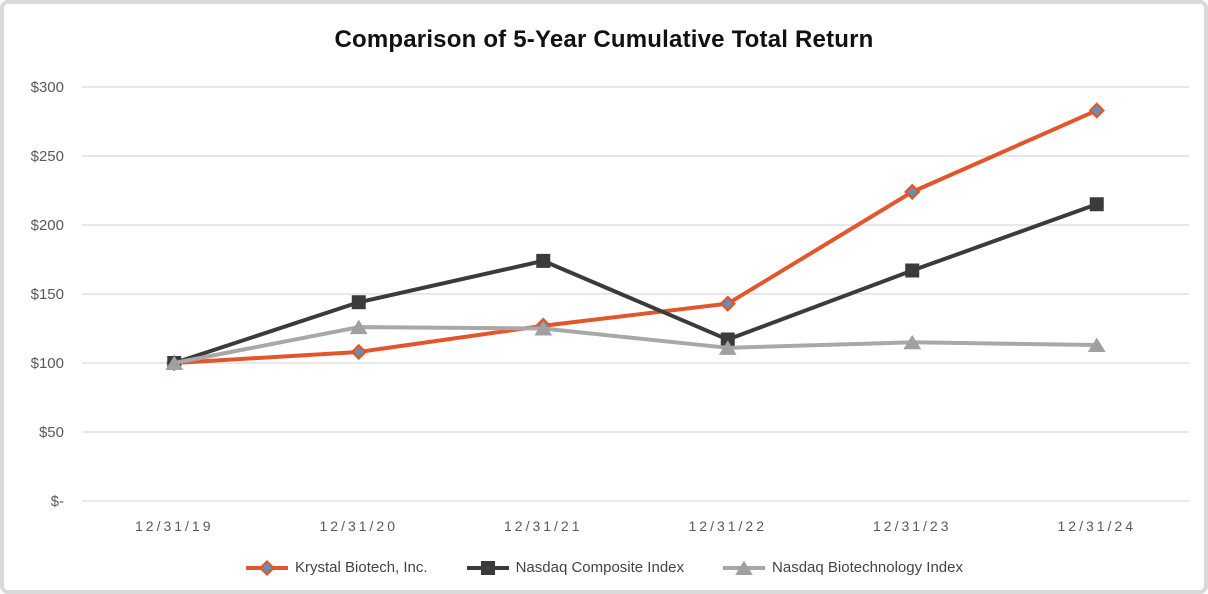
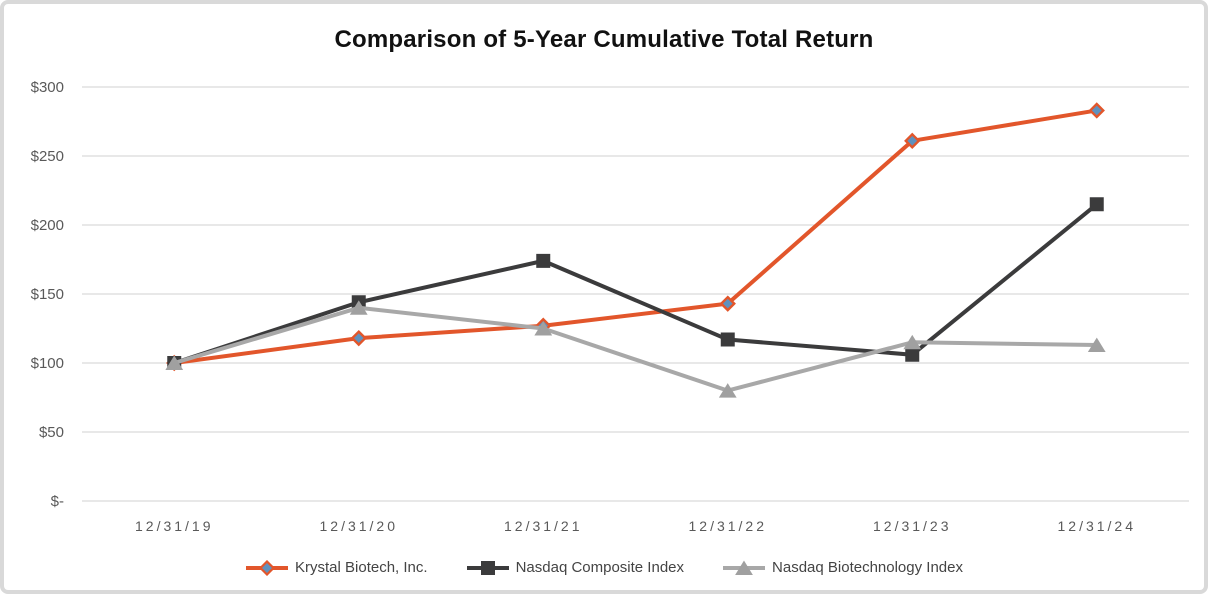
Krystal Biotech, Inc./12/31/20: $108 -> $118
Nasdaq Biotechnology Index/12/31/20: $126 -> $140
Nasdaq Biotechnology Index/12/31/22: $111 -> $80
Krystal Biotech, Inc./12/31/23: $224 -> $261
Nasdaq Composite Index/12/31/23: $167 -> $106
